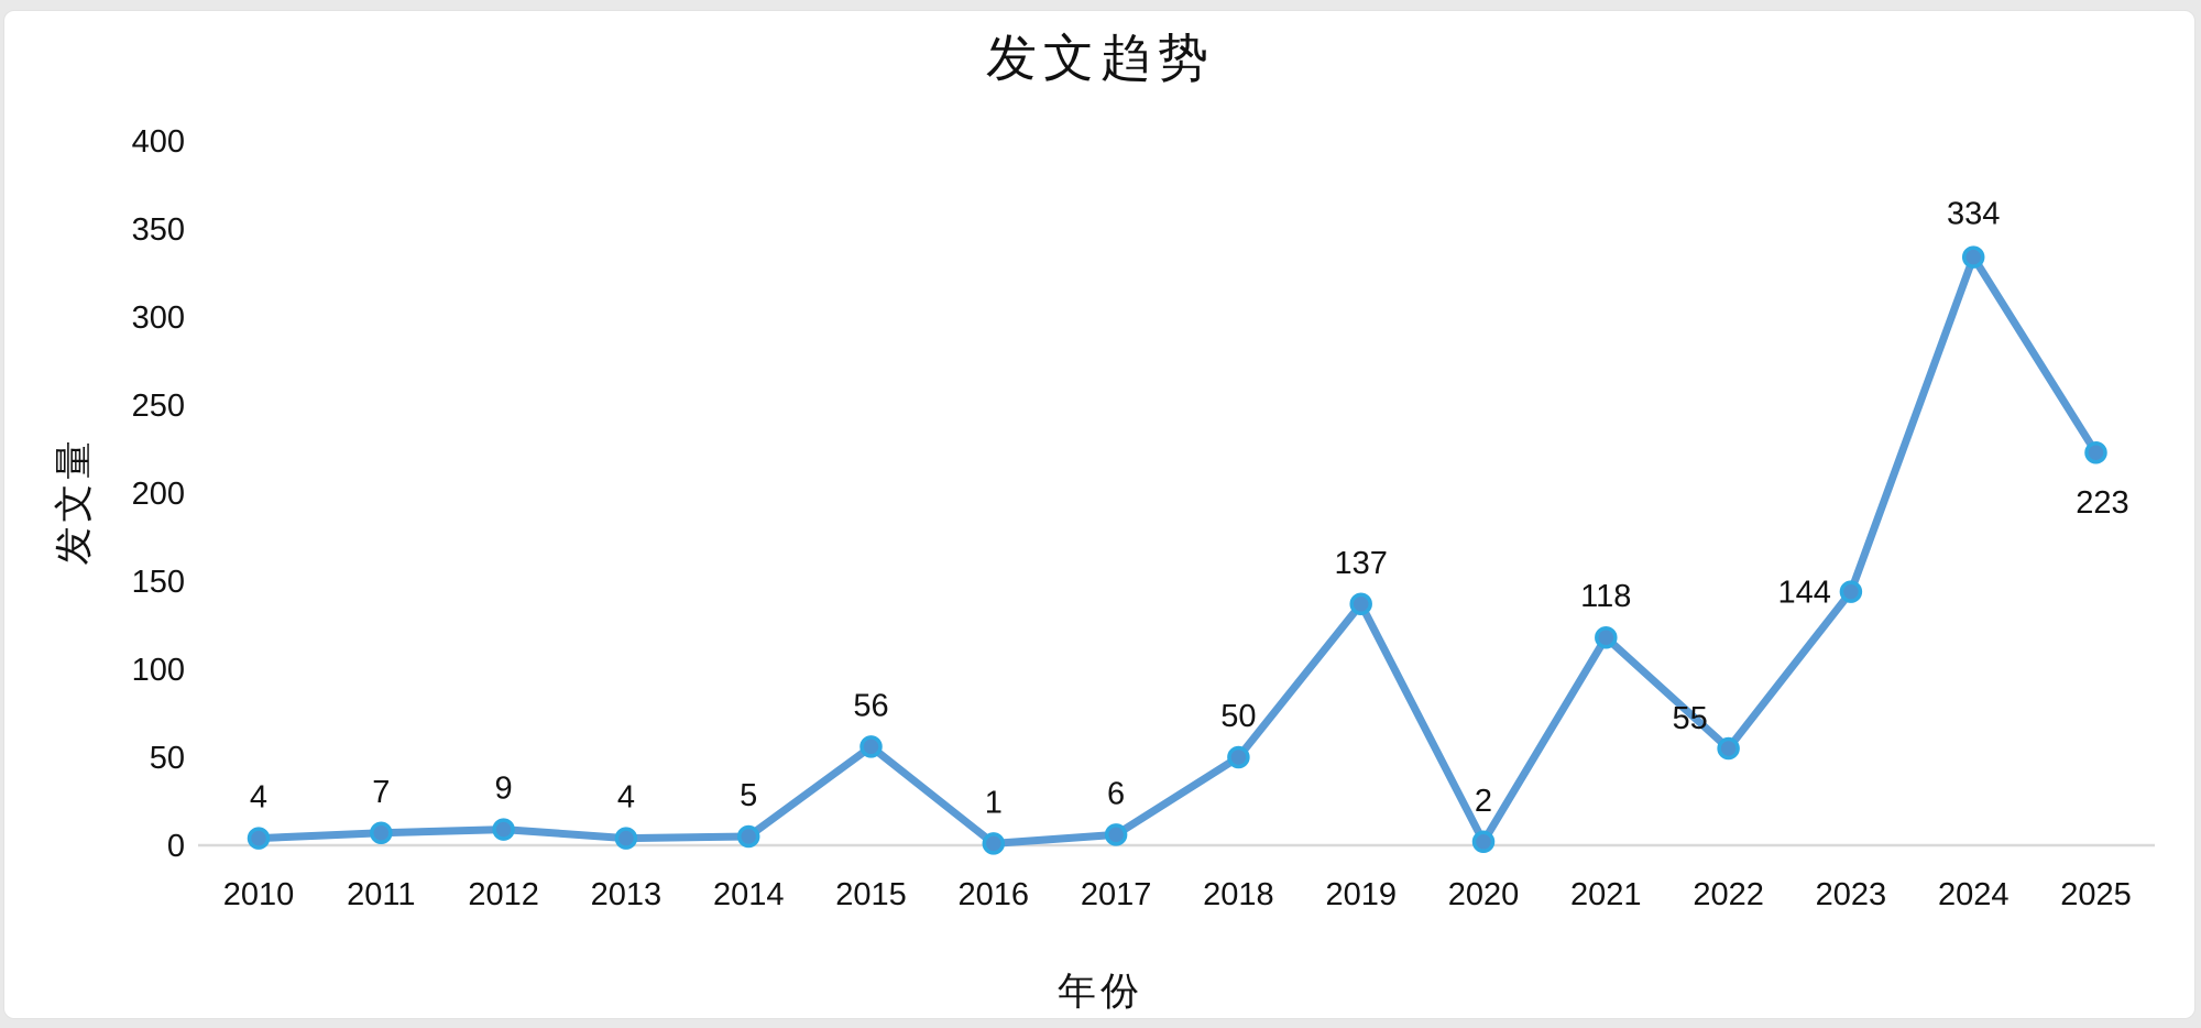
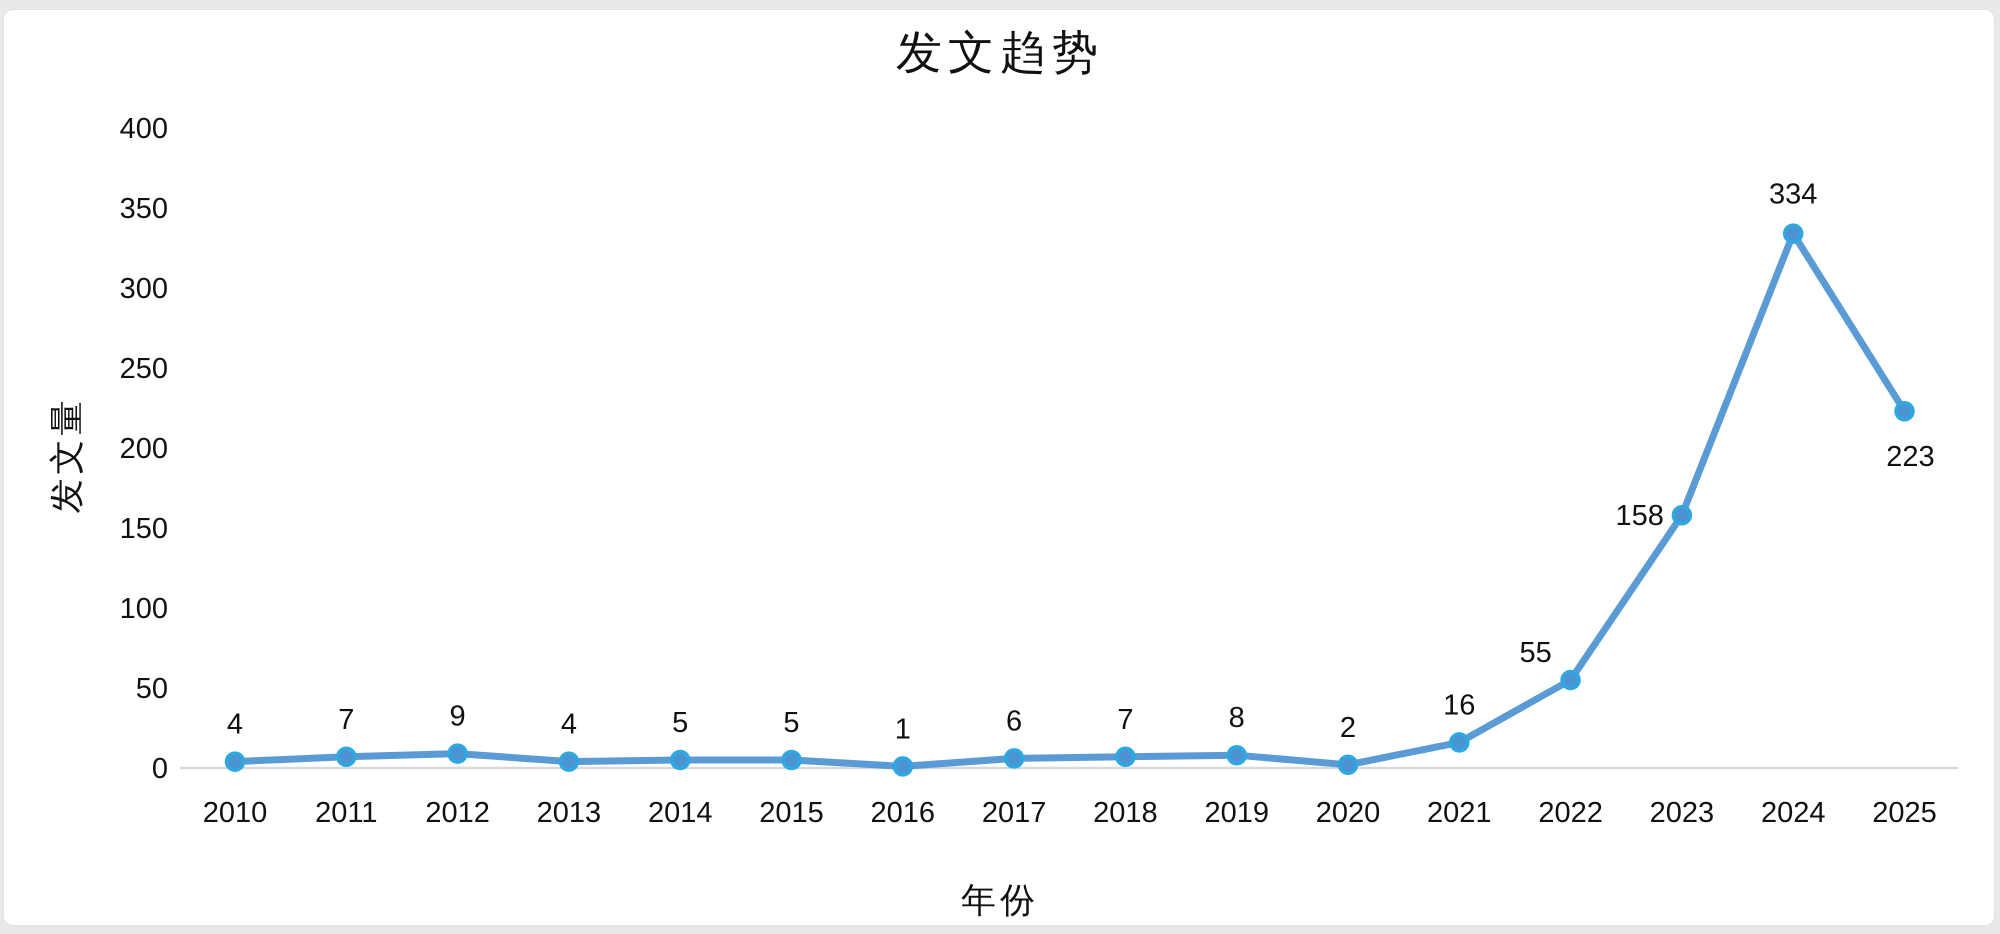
2015: 56 -> 5
2018: 50 -> 7
2019: 137 -> 8
2021: 118 -> 16
2023: 144 -> 158
